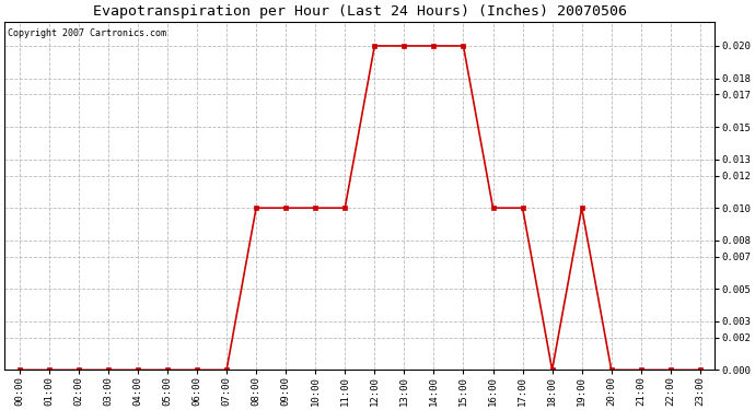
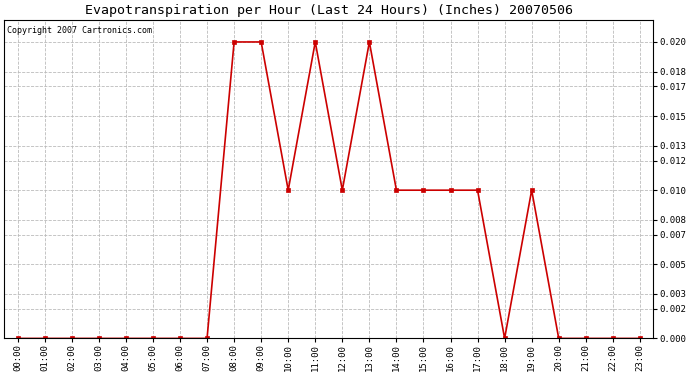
08:00: 0.01 -> 0.02
09:00: 0.01 -> 0.02
11:00: 0.01 -> 0.02
12:00: 0.02 -> 0.01
14:00: 0.02 -> 0.01
15:00: 0.02 -> 0.01
